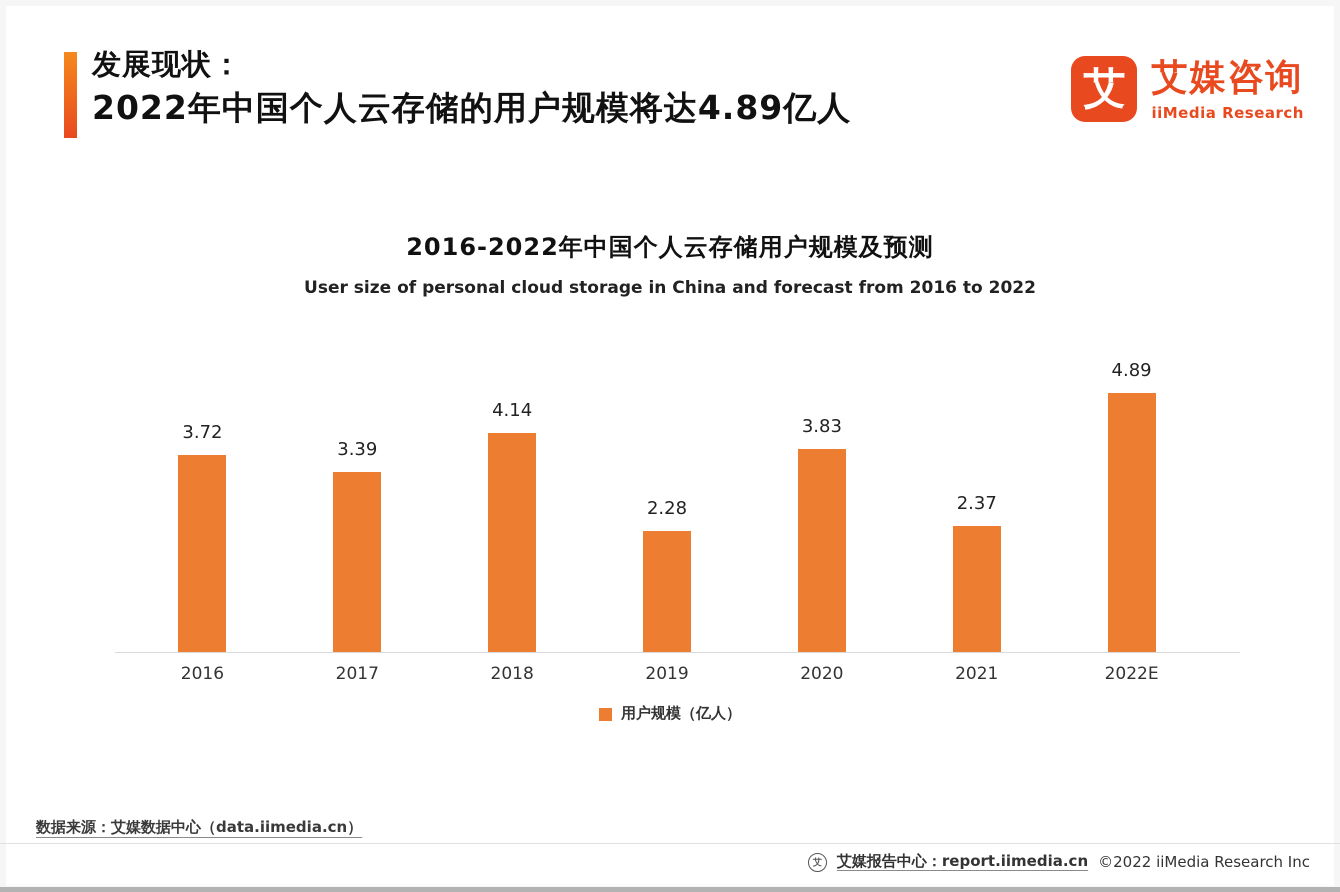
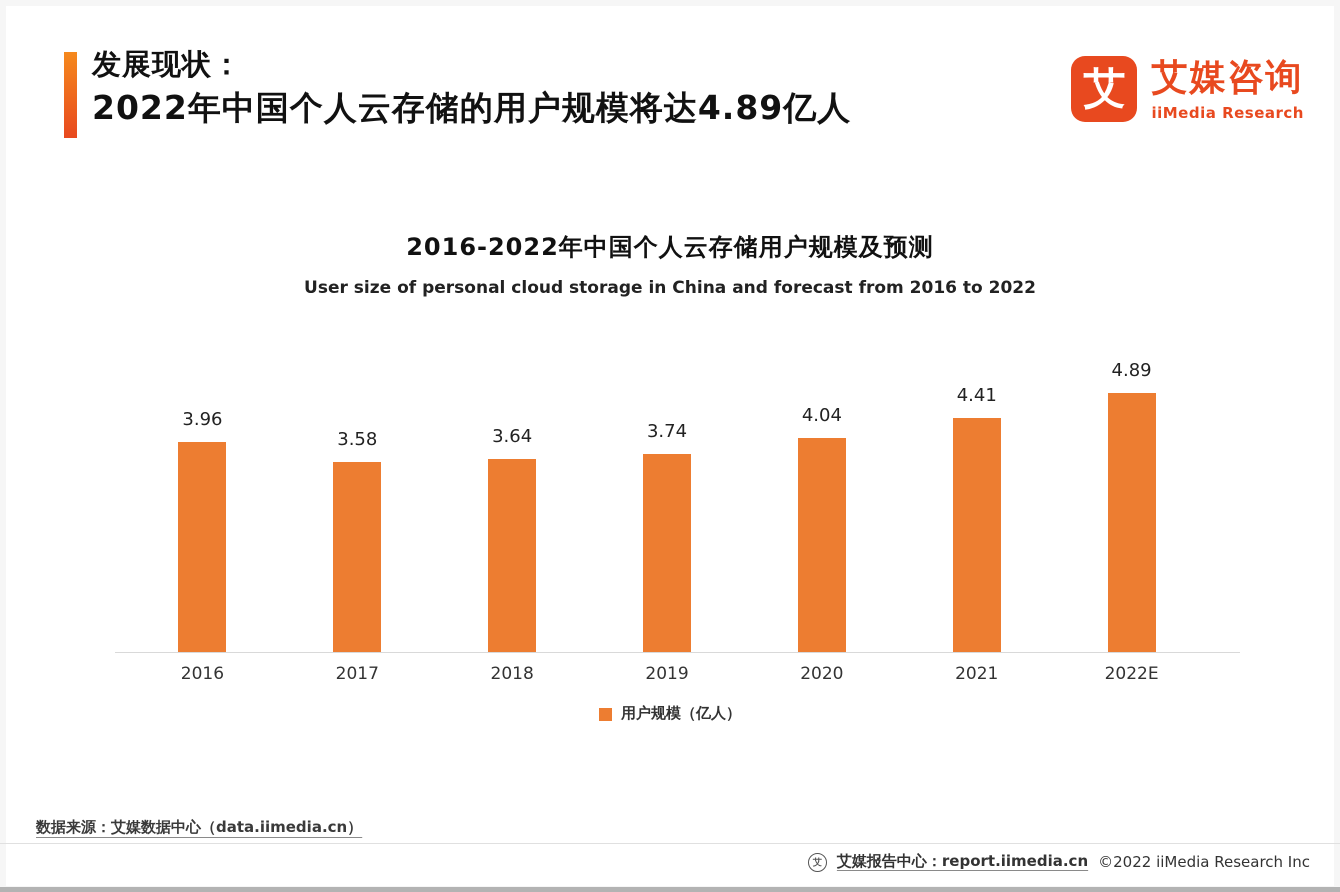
2016: 3.72 -> 3.96
2017: 3.39 -> 3.58
2018: 4.14 -> 3.64
2019: 2.28 -> 3.74
2020: 3.83 -> 4.04
2021: 2.37 -> 4.41
